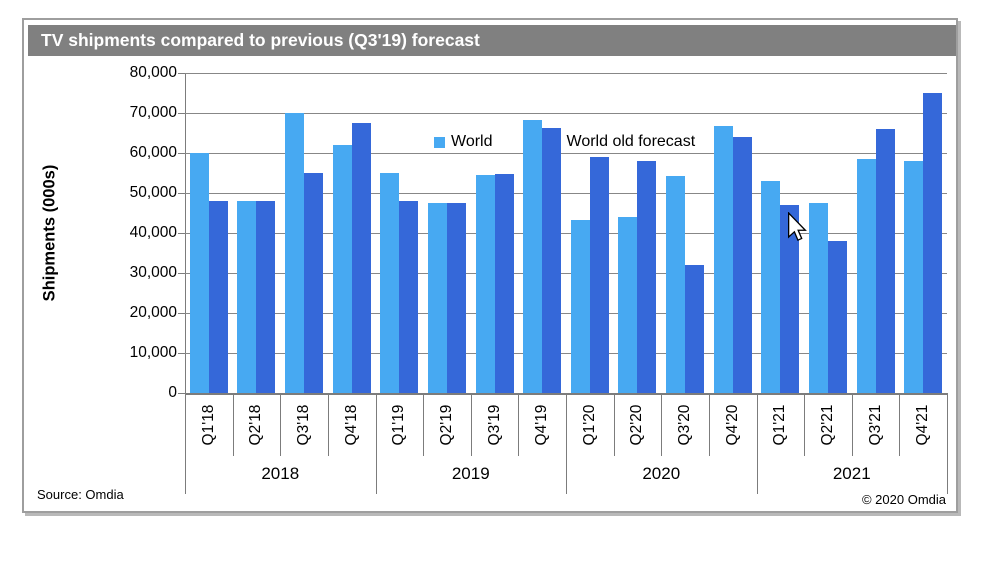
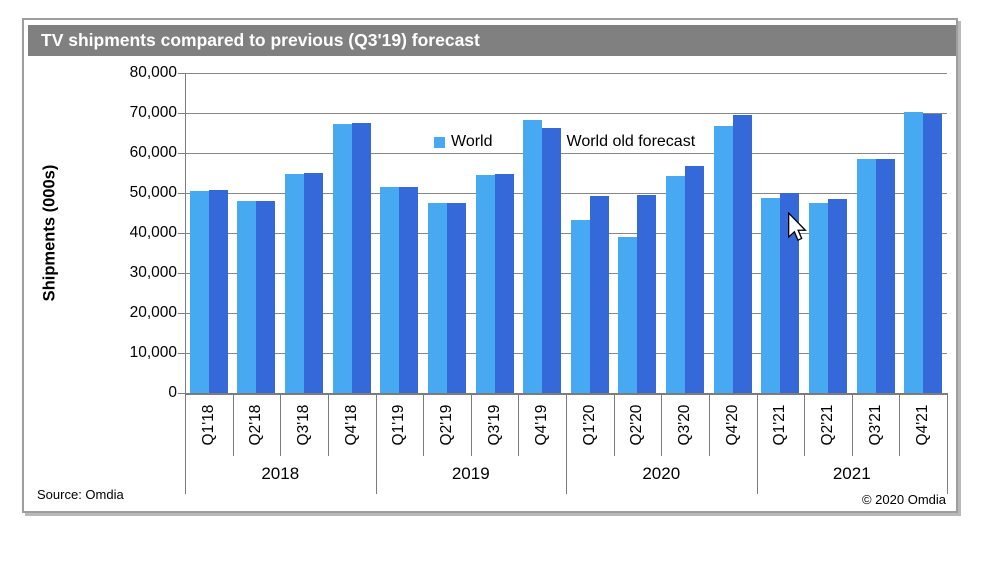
World/Q1'18: 60000 -> 51000
World old forecast/Q1'18: 48000 -> 51000
World/Q3'18: 70000 -> 55000
World/Q4'18: 62000 -> 67000
World/Q1'19: 55000 -> 52000
World old forecast/Q1'19: 48000 -> 52000
World old forecast/Q1'20: 59000 -> 49000
World/Q2'20: 44000 -> 39000
World old forecast/Q2'20: 58000 -> 49000
World old forecast/Q3'20: 32000 -> 57000
World old forecast/Q4'20: 64000 -> 69000
World/Q1'21: 53000 -> 49000
World old forecast/Q1'21: 47000 -> 50000
World old forecast/Q2'21: 38000 -> 48000
World old forecast/Q3'21: 66000 -> 59000
World/Q4'21: 58000 -> 70000
World old forecast/Q4'21: 75000 -> 70000
